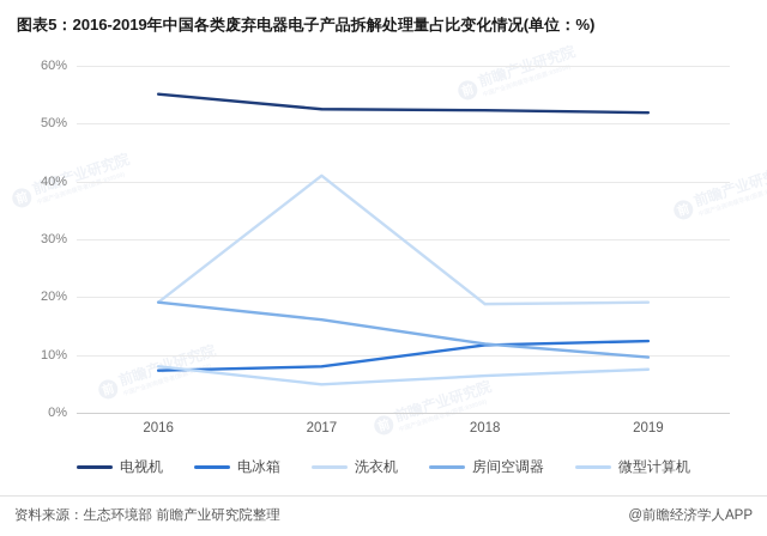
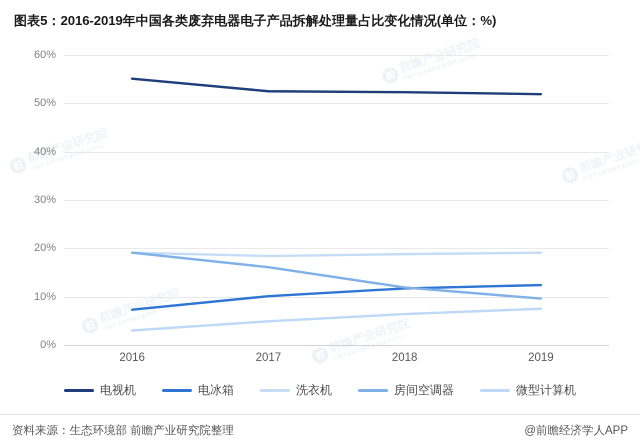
微型计算机/2016: 8% -> 3%
电冰箱/2017: 8% -> 10%
洗衣机/2017: 41% -> 18%
